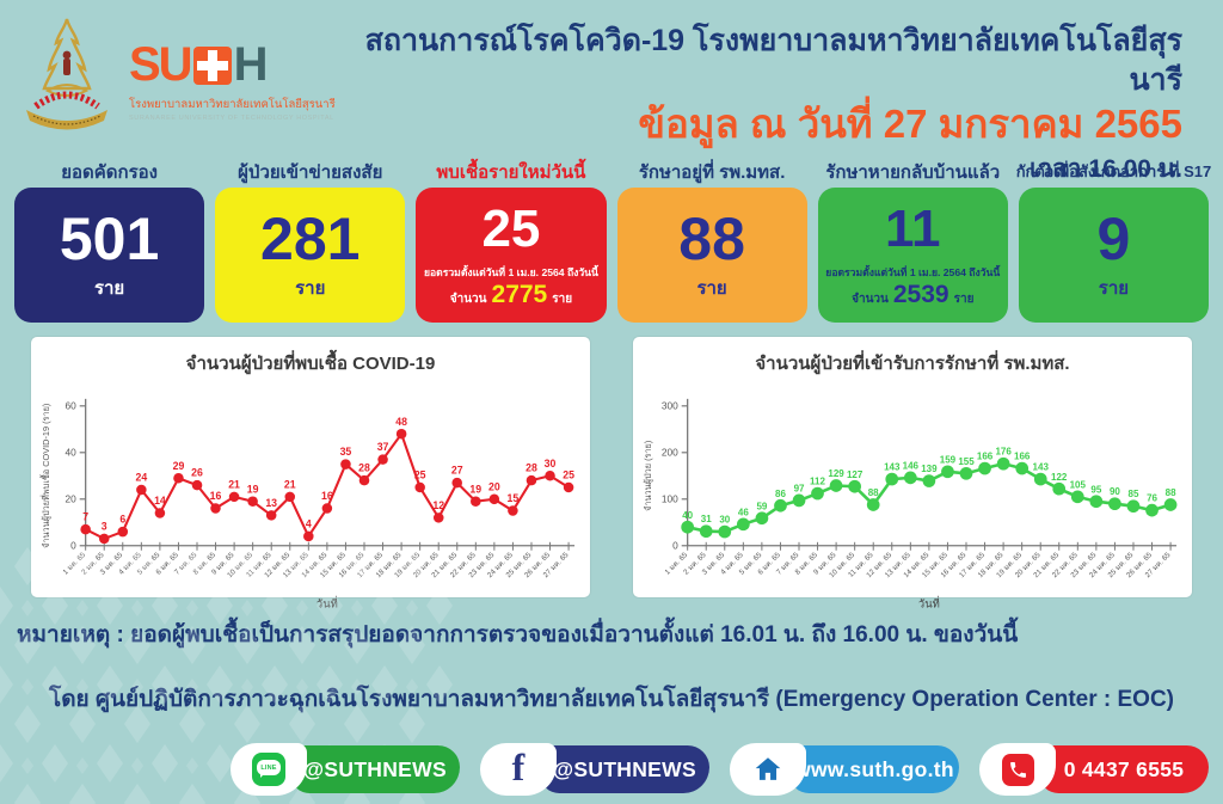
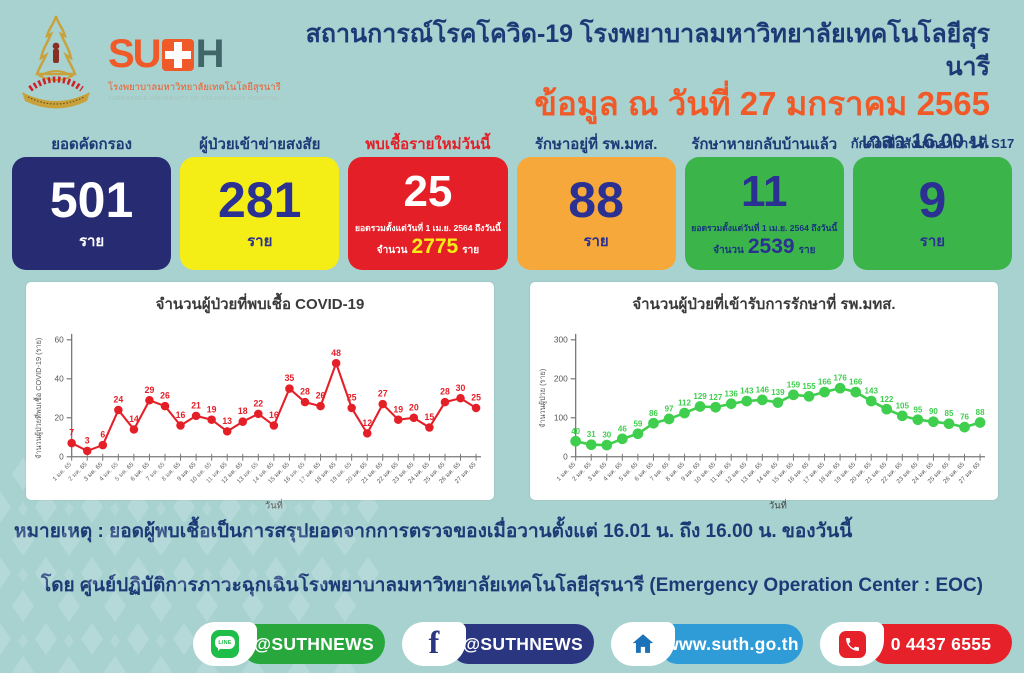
จำนวนผู้ป่วยที่พบเชื้อ COVID-19/12 มค. 65: 21 -> 18
จำนวนผู้ป่วยที่พบเชื้อ COVID-19/13 มค. 65: 4 -> 22
จำนวนผู้ป่วยที่พบเชื้อ COVID-19/17 มค. 65: 37 -> 26
จำนวนผู้ป่วยที่เข้ารับการรักษาที่ รพ.มทส./11 มค. 65: 88 -> 136
